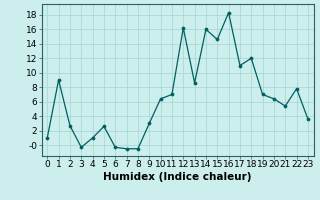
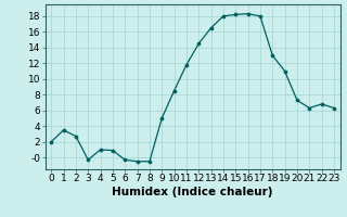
0: 1.0 -> 2.0
1: 9.0 -> 3.5
5: 2.6 -> 0.9
9: 3.0 -> 5.0
10: 6.4 -> 8.5
11: 7.0 -> 11.8
12: 16.2 -> 14.5
13: 8.6 -> 16.5
14: 16.0 -> 18.0
15: 14.6 -> 18.2
17: 11.0 -> 18.0
18: 12.0 -> 13.0
19: 7.0 -> 11.0
20: 6.4 -> 7.3
21: 5.4 -> 6.3
22: 7.8 -> 6.8
23: 3.6 -> 6.3
